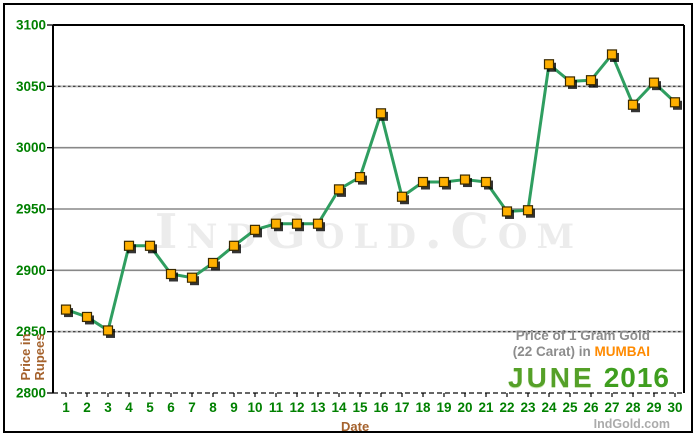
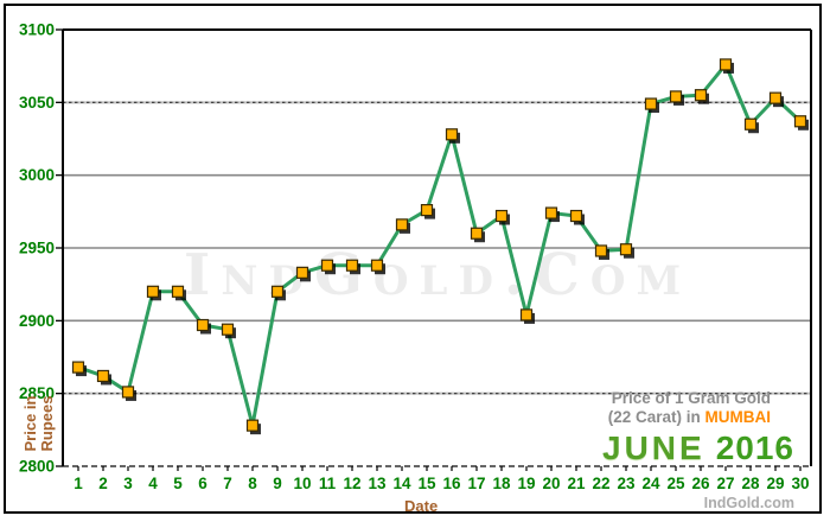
8: 2906 -> 2828
19: 2972 -> 2904
24: 3068 -> 3049
